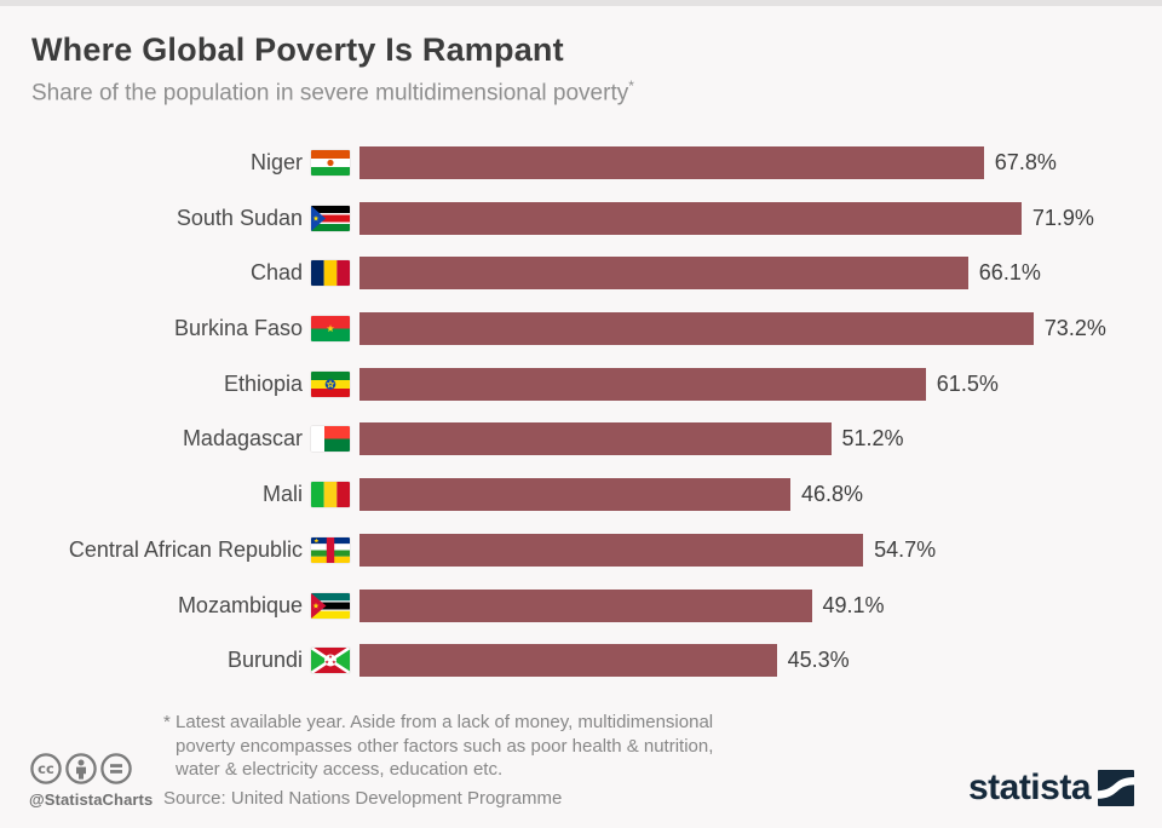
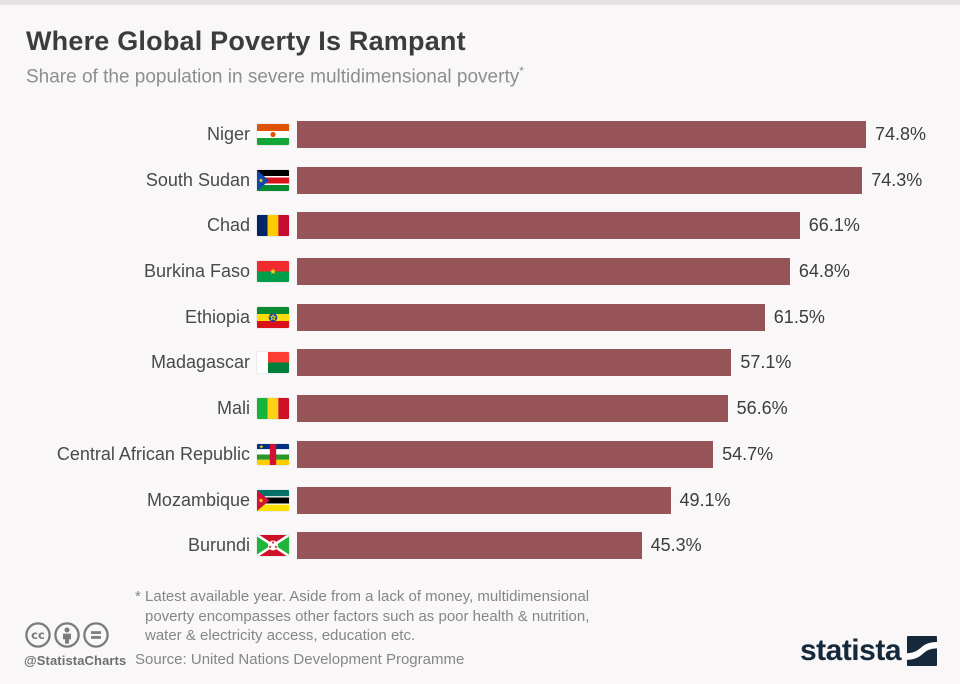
Niger: 67.8% -> 74.8%
South Sudan: 71.9% -> 74.3%
Burkina Faso: 73.2% -> 64.8%
Madagascar: 51.2% -> 57.1%
Mali: 46.8% -> 56.6%
